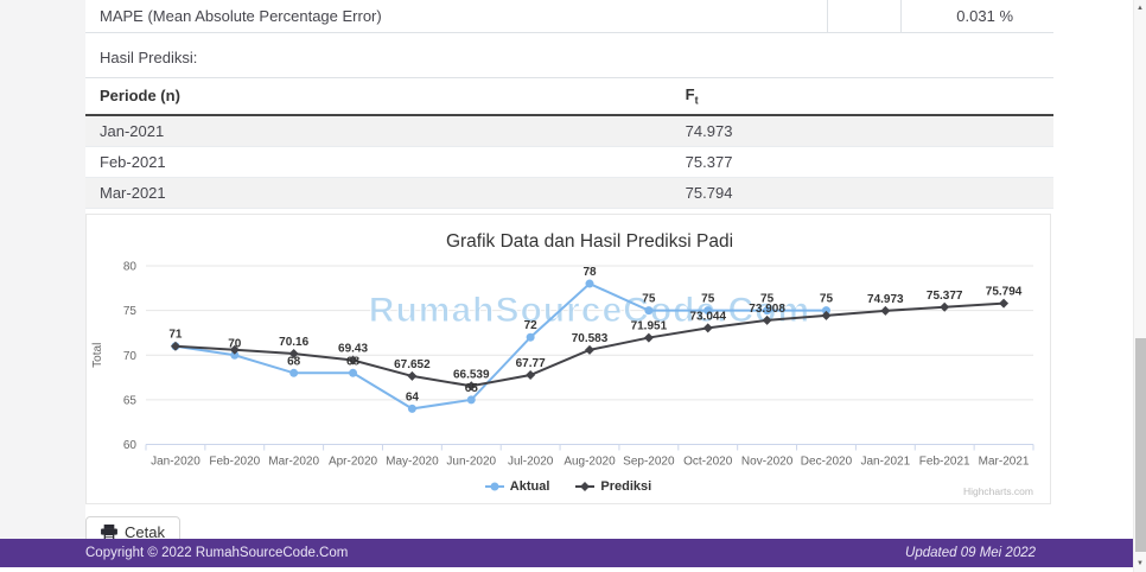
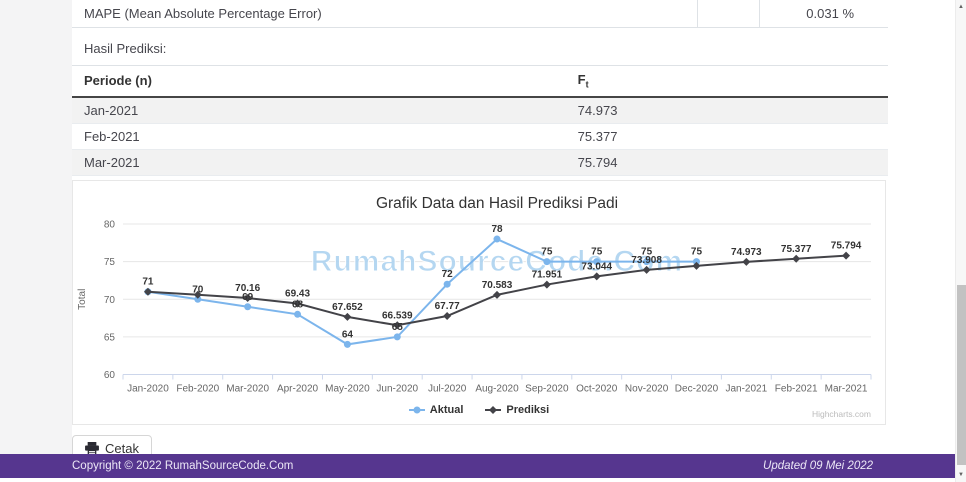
Aktual/Mar-2020: 68 -> 69
